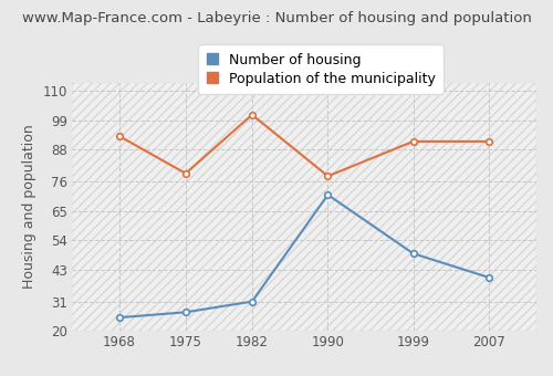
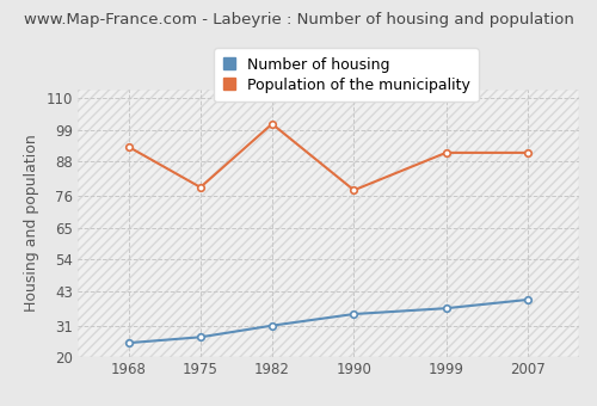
Number of housing/1990: 71 -> 35
Number of housing/1999: 49 -> 37
